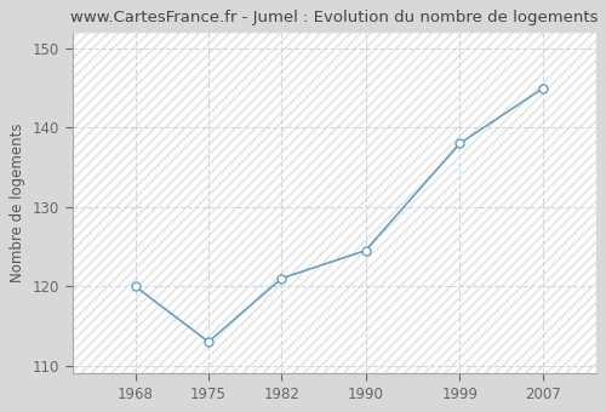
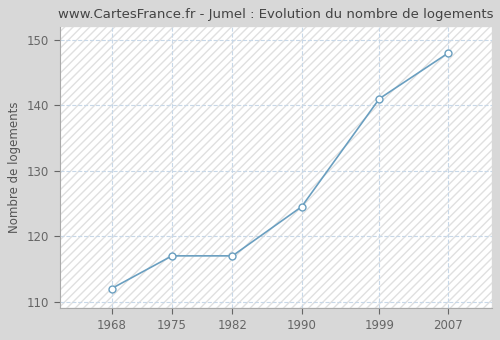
1968: 120.0 -> 112.0
1975: 113.0 -> 117.0
1982: 121.0 -> 117.0
1999: 138.0 -> 141.0
2007: 145.0 -> 148.0
